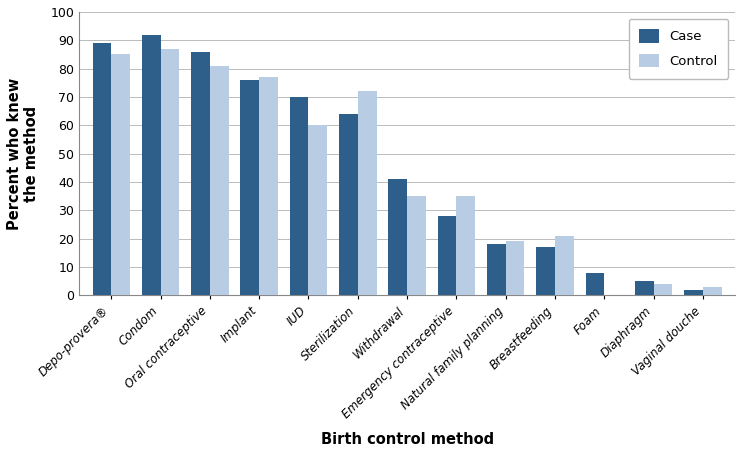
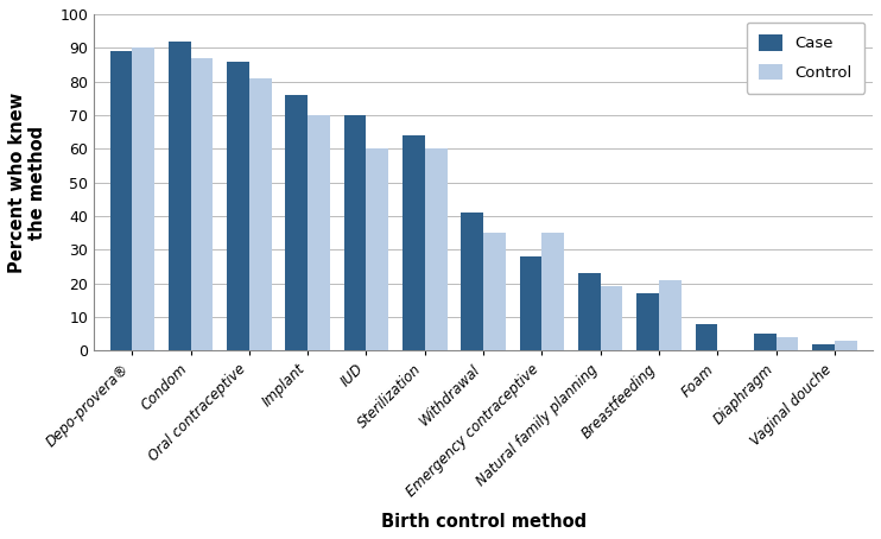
Control/Depo-provera®: 85 -> 90
Control/Implant: 77 -> 70
Control/Sterilization: 72 -> 60
Case/Natural family planning: 18 -> 23
